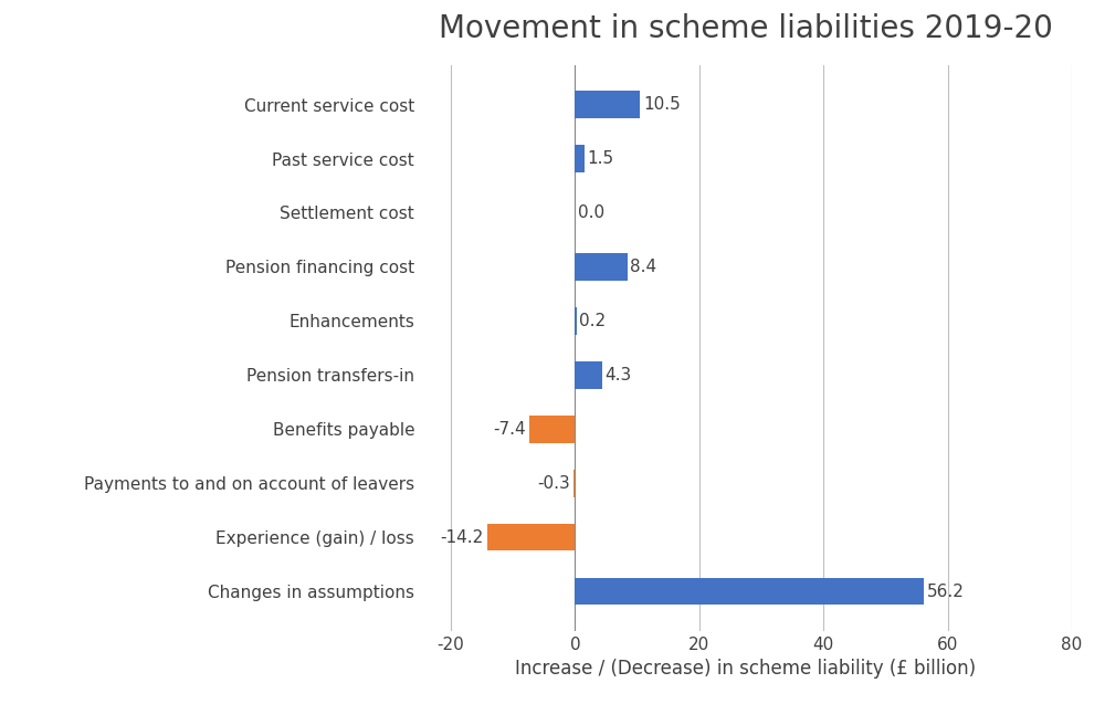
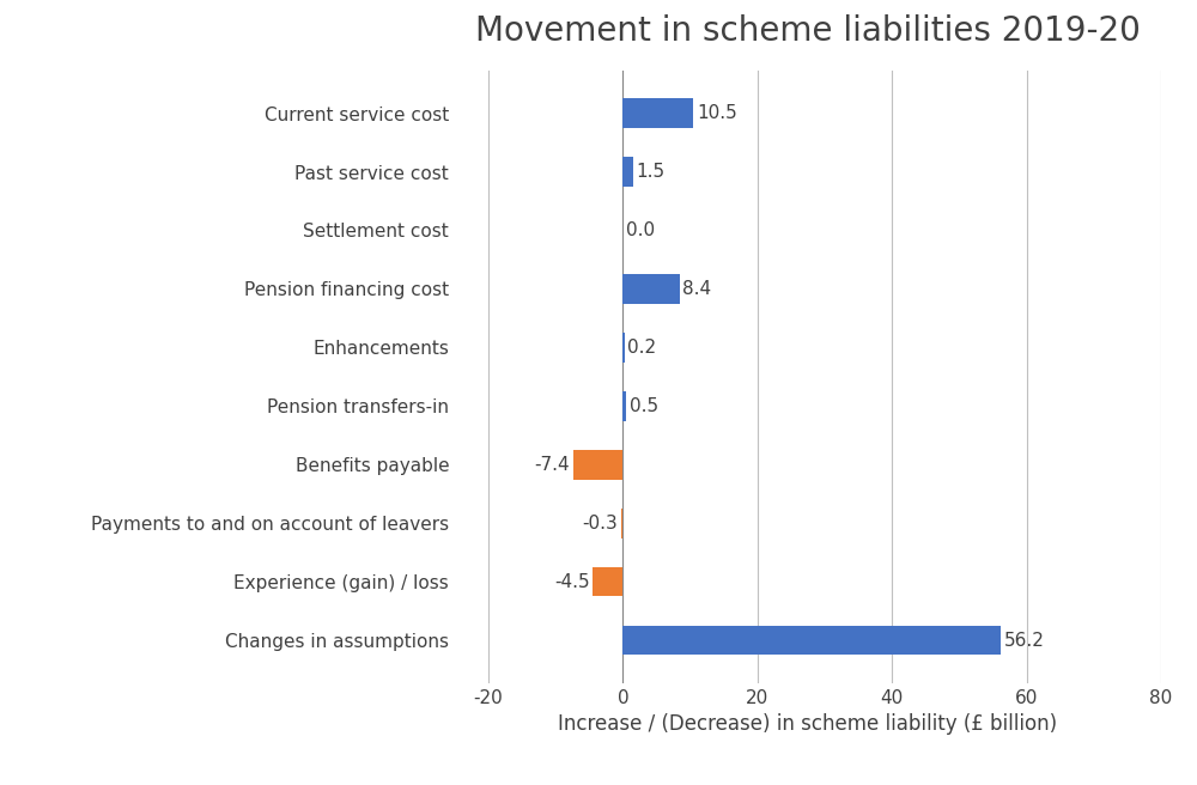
Pension transfers-in: 4.3 -> 0.5
Experience (gain) / loss: -14.2 -> -4.5
